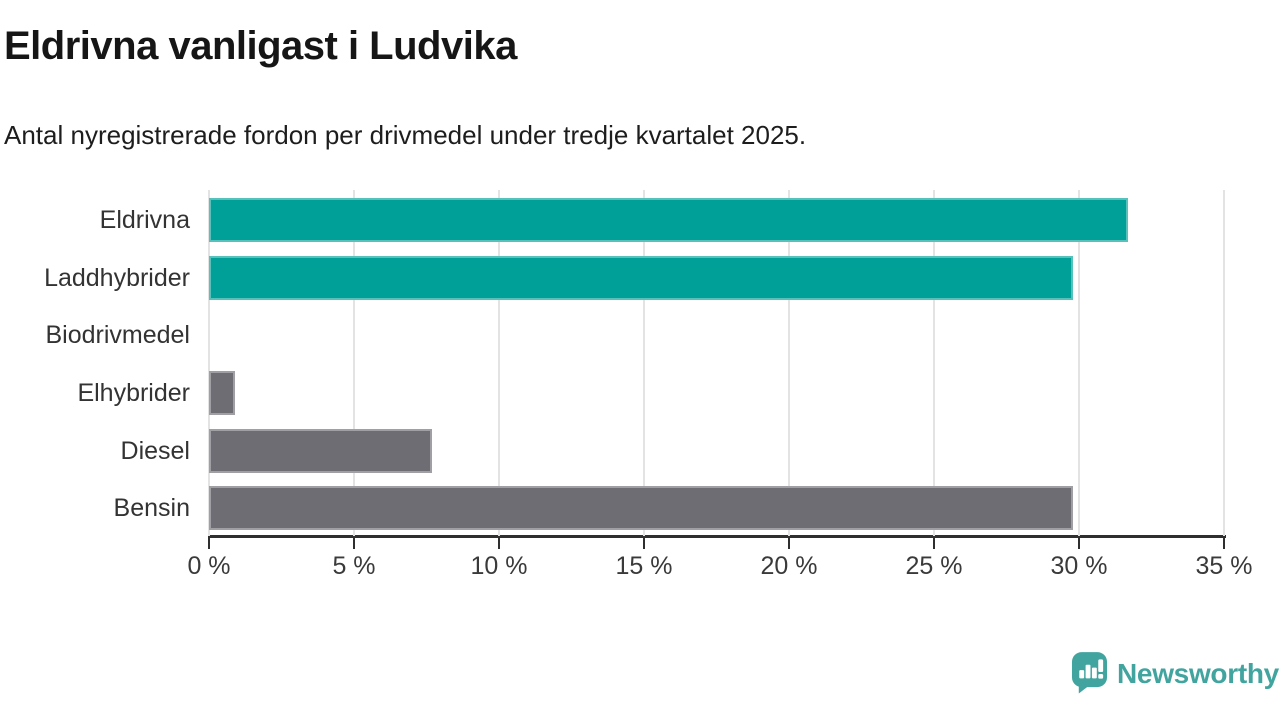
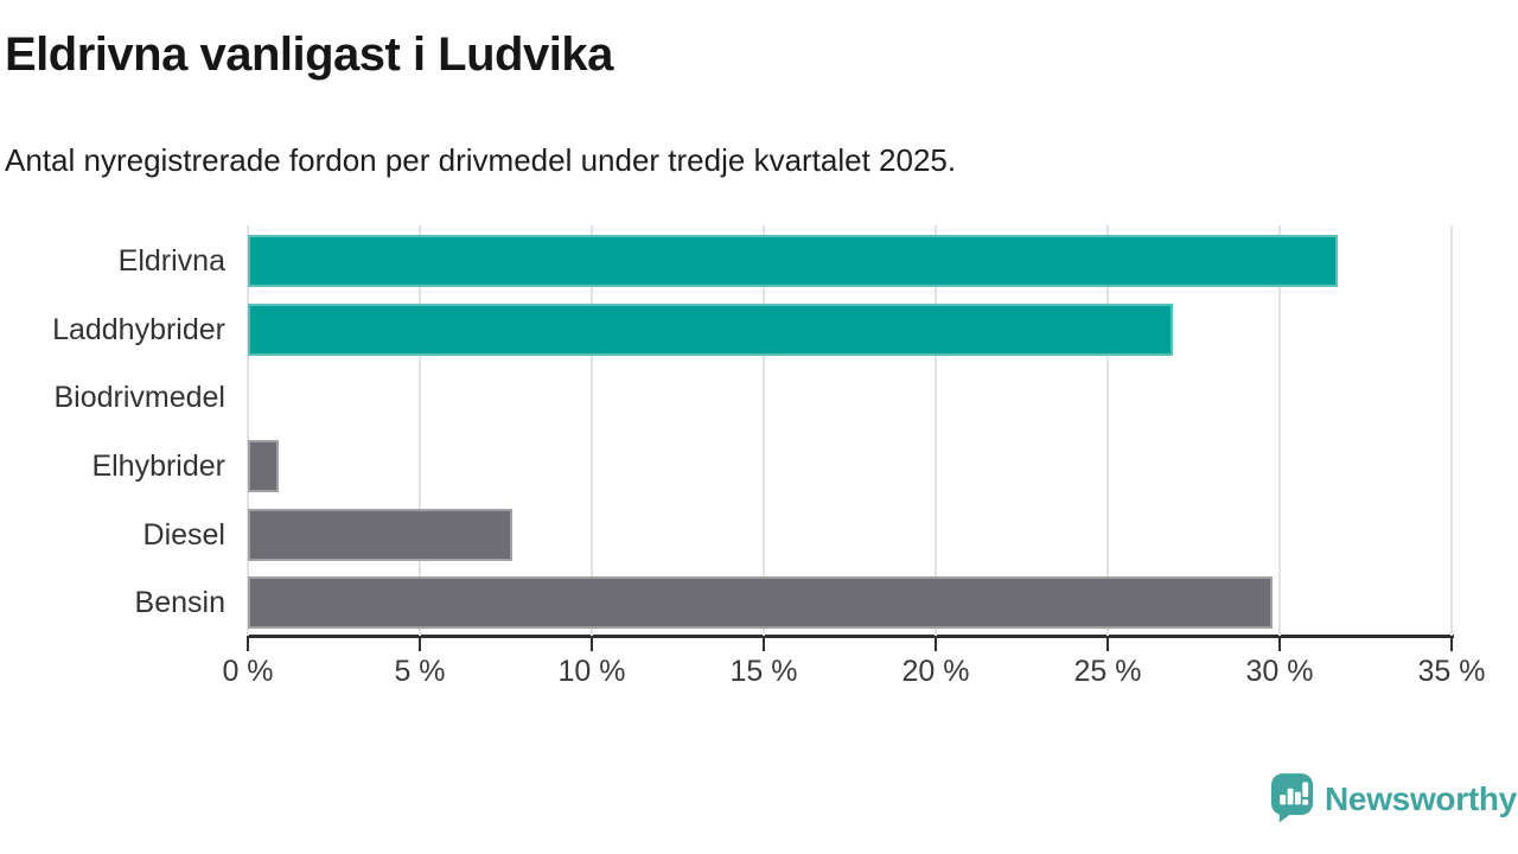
Laddhybrider: 29.8% -> 26.9%
